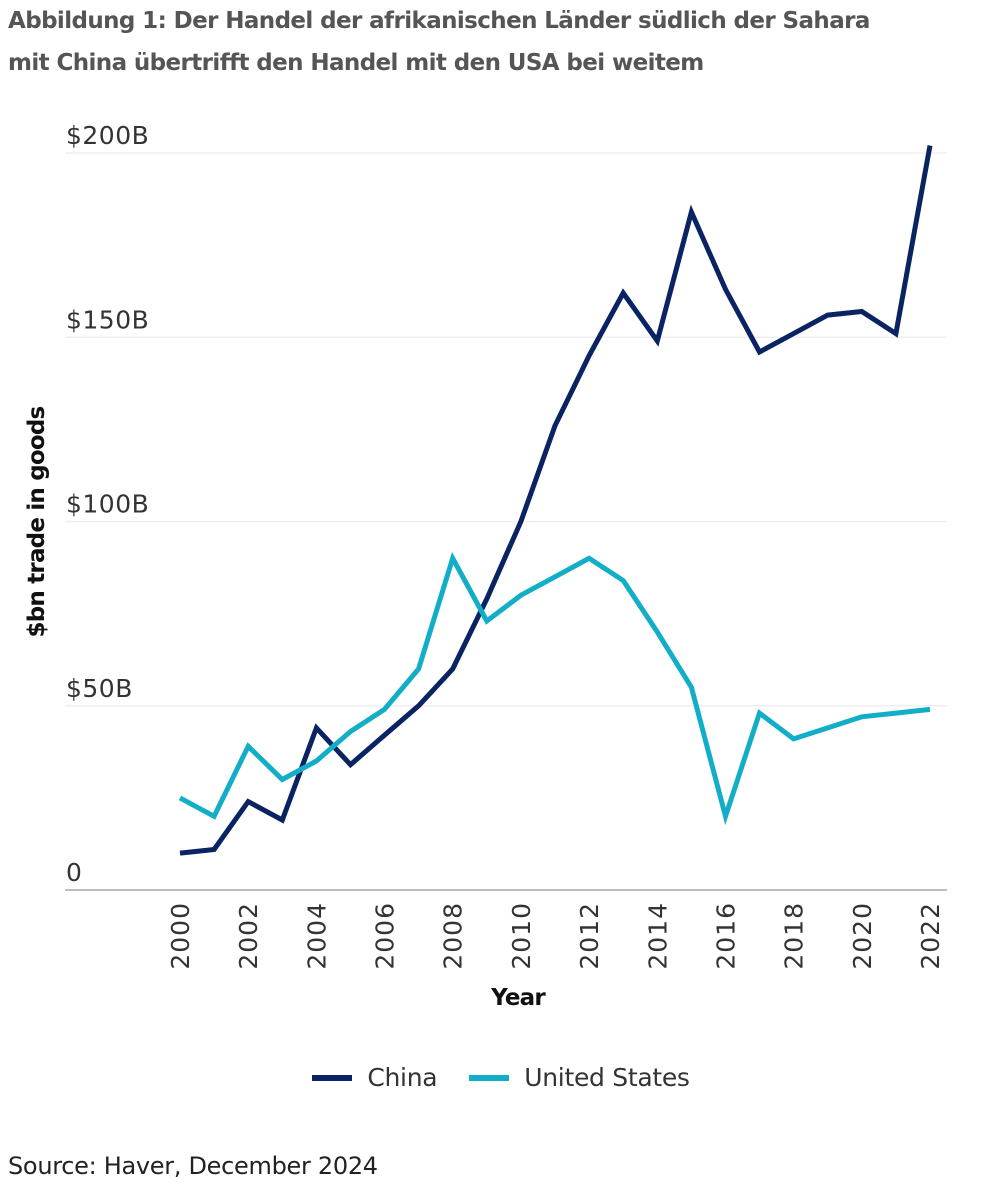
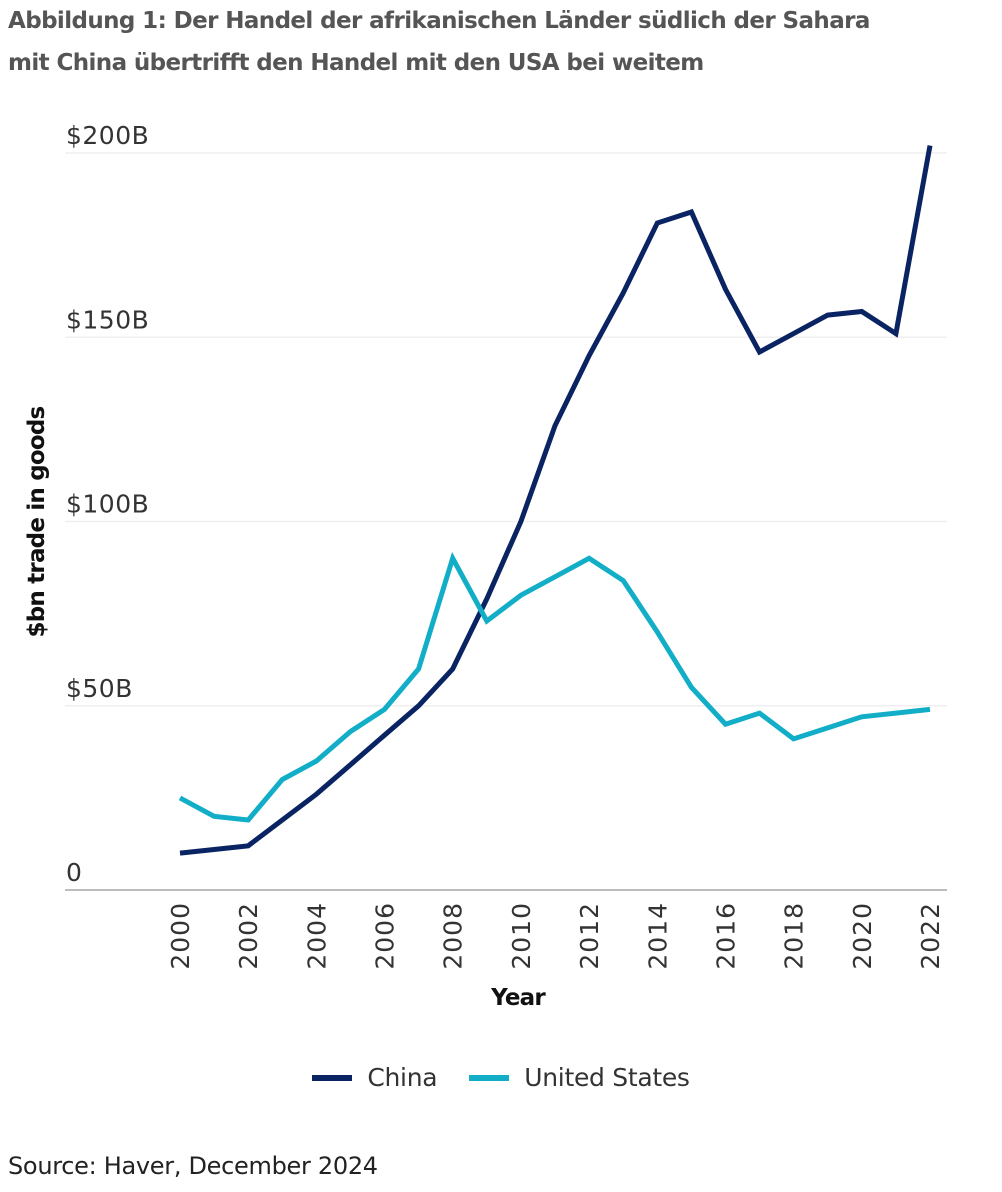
China/2002: $24B -> $12B
United States/2002: $39B -> $19B
China/2004: $44B -> $26B
China/2014: $149B -> $181B
United States/2016: $20B -> $45B
